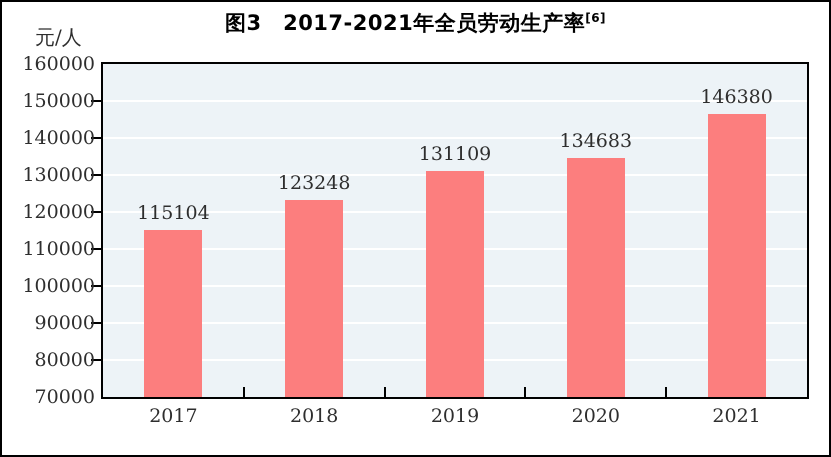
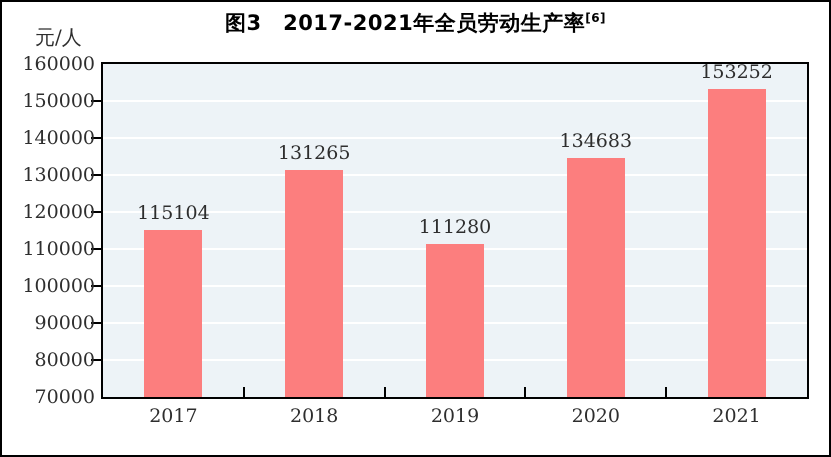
2018: 123248 -> 131265
2019: 131109 -> 111280
2021: 146380 -> 153252
